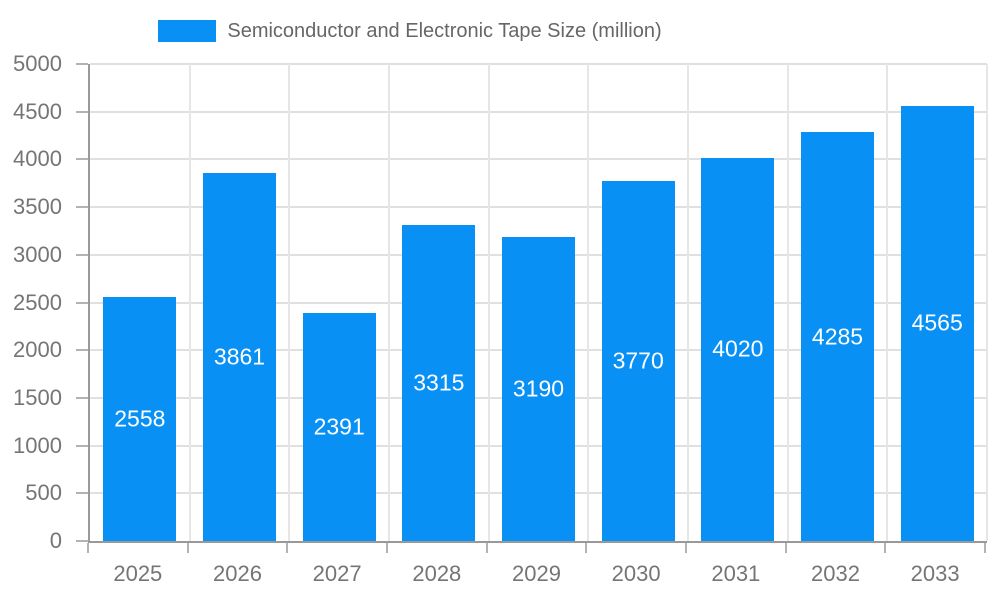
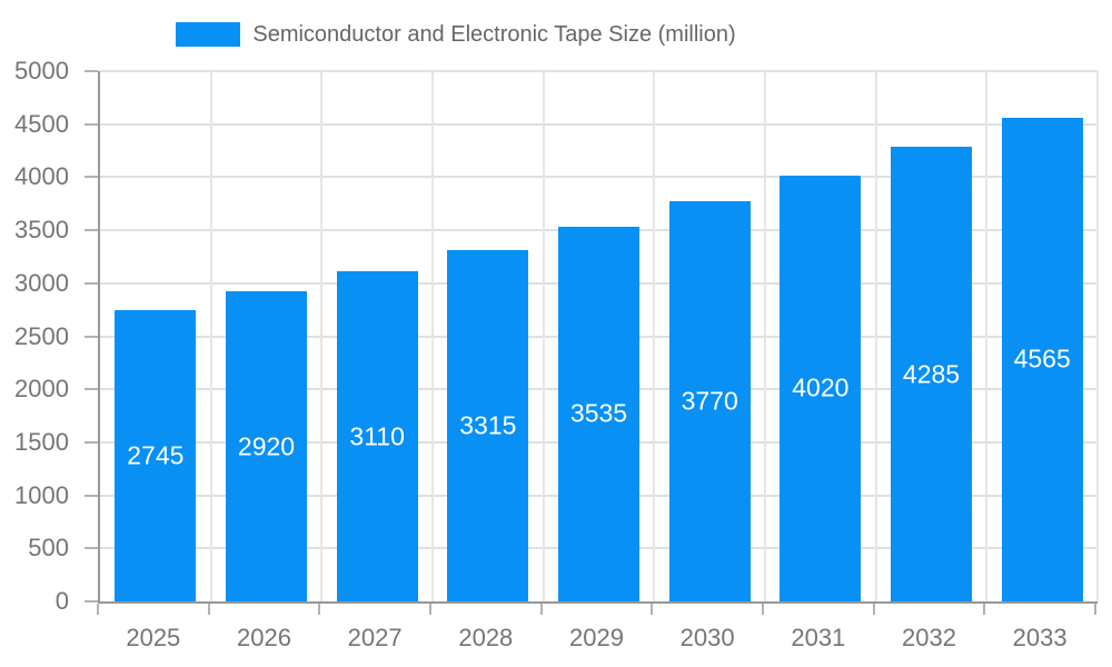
2025: 2558 -> 2745
2026: 3861 -> 2920
2027: 2391 -> 3110
2029: 3190 -> 3535
